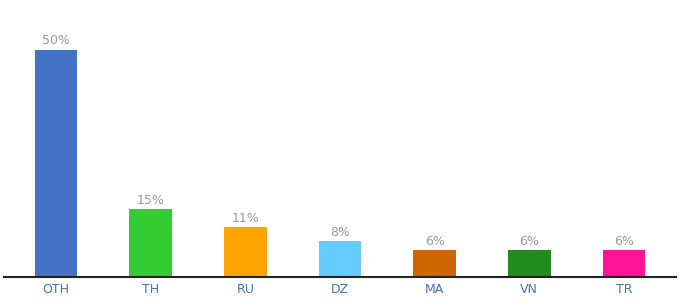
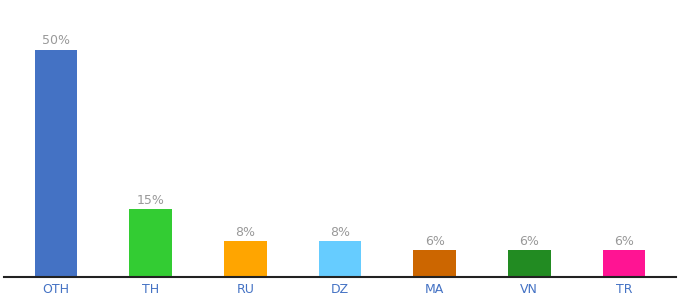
RU: 11% -> 8%
